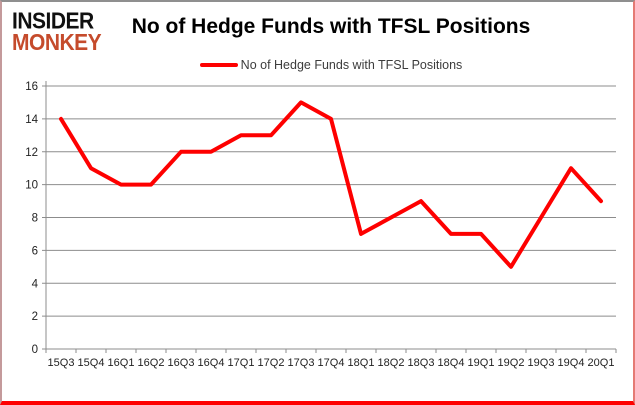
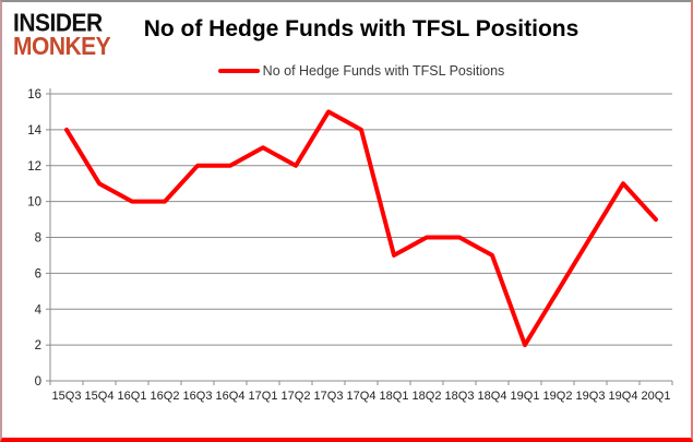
17Q2: 13 -> 12
18Q3: 9 -> 8
19Q1: 7 -> 2
